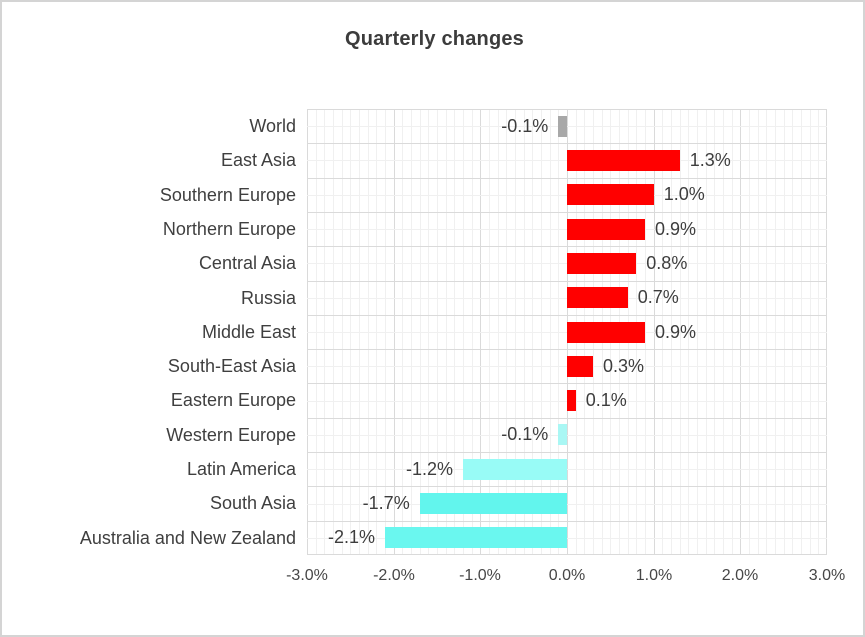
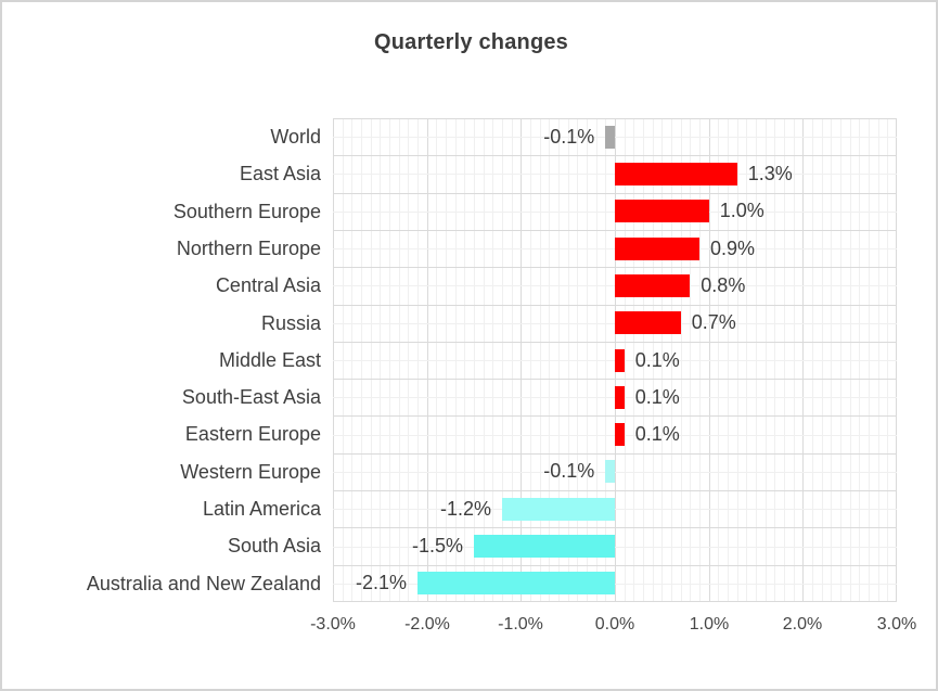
Middle East: 0.9% -> 0.1%
South-East Asia: 0.3% -> 0.1%
South Asia: -1.7% -> -1.5%
